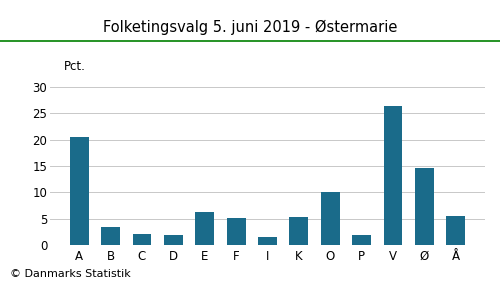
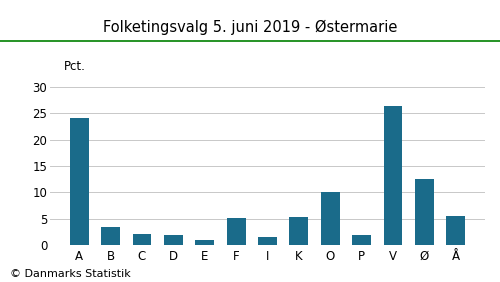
A: 20.4 -> 24.0
E: 6.4 -> 1.1
Ø: 14.6 -> 12.5
